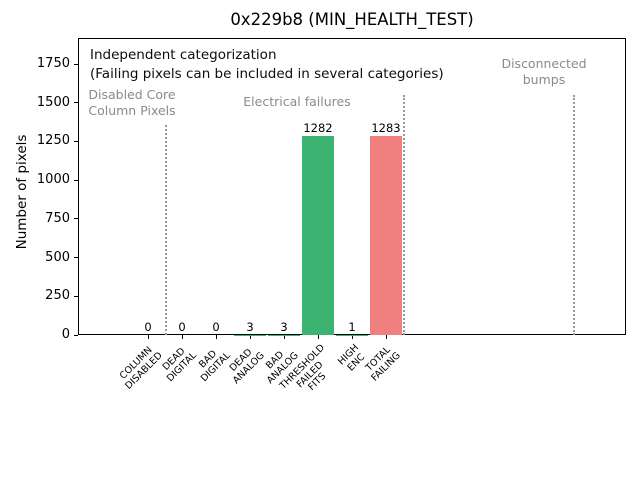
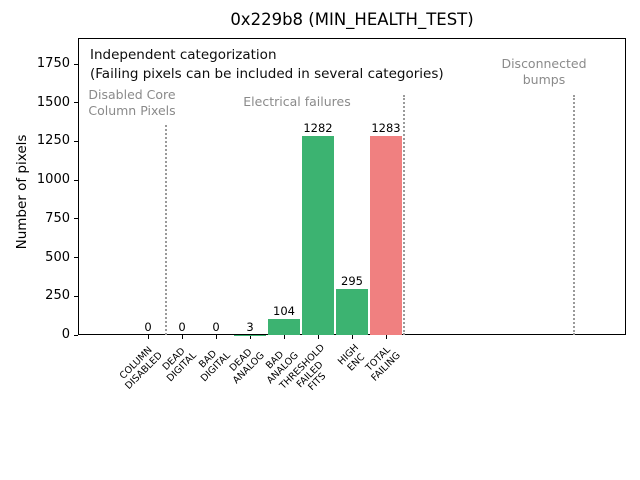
BAD ANALOG: 3 -> 104
HIGH ENC: 1 -> 295
